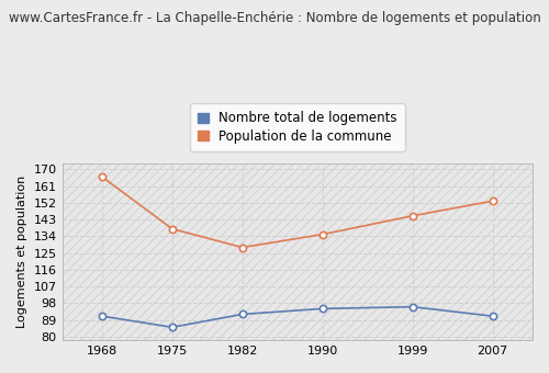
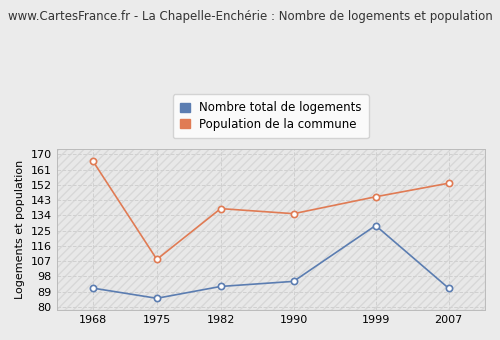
Population de la commune/1975: 138 -> 108
Population de la commune/1982: 128 -> 138
Nombre total de logements/1999: 96 -> 128
